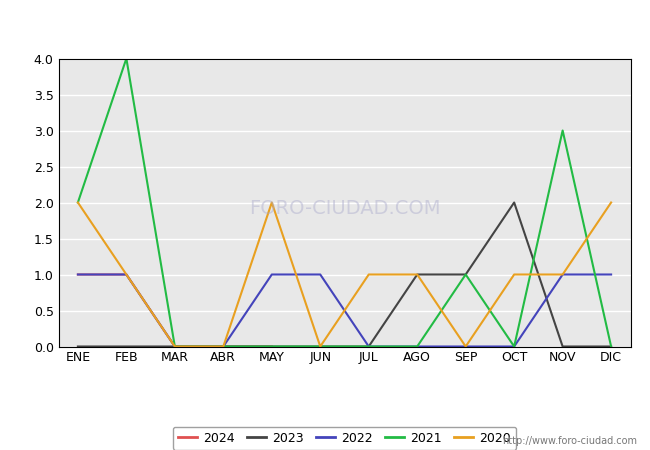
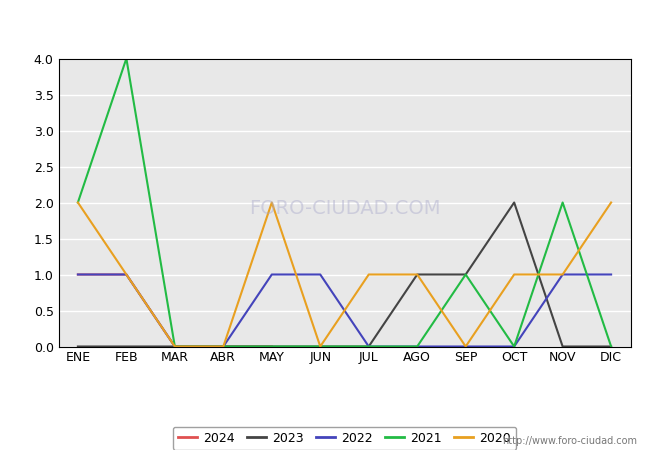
2021/NOV: 3 -> 2
